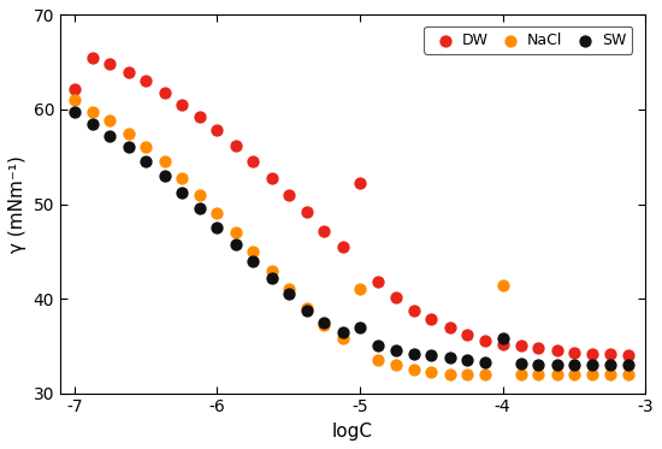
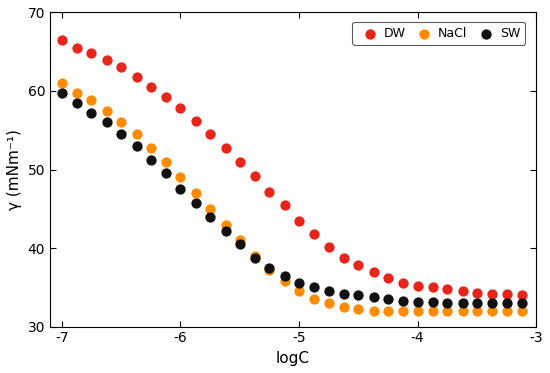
DW/-7: 62.2 -> 66.5
DW/-5: 52.2 -> 43.5
NaCl/-5: 41.0 -> 34.5
SW/-5: 37.0 -> 35.5
NaCl/-4: 41.4 -> 32.0
SW/-4: 35.8 -> 33.2
